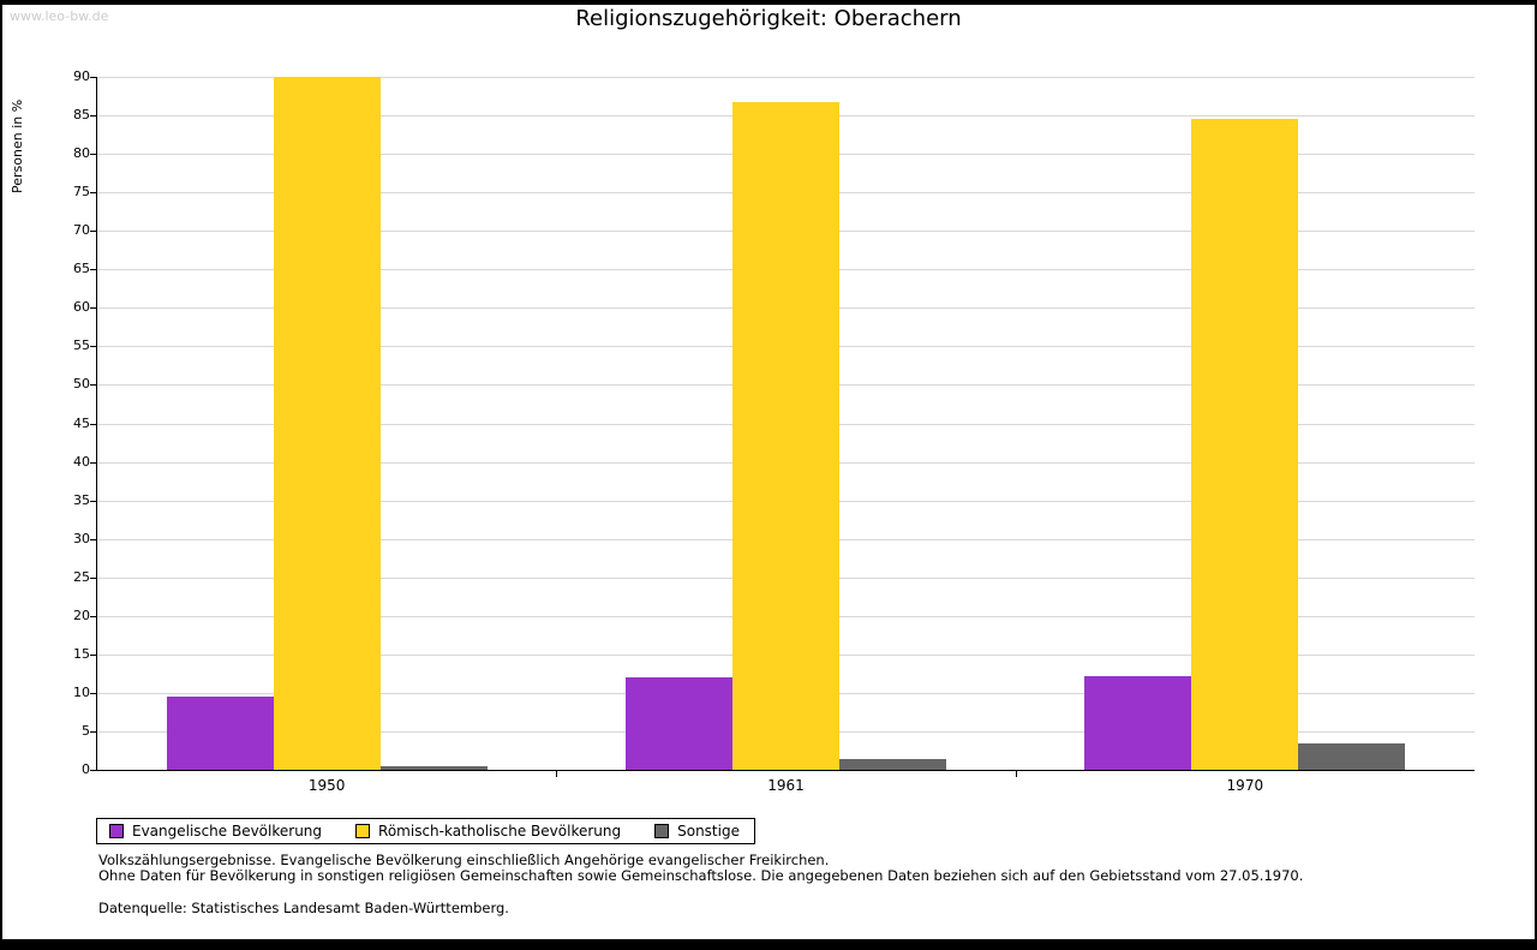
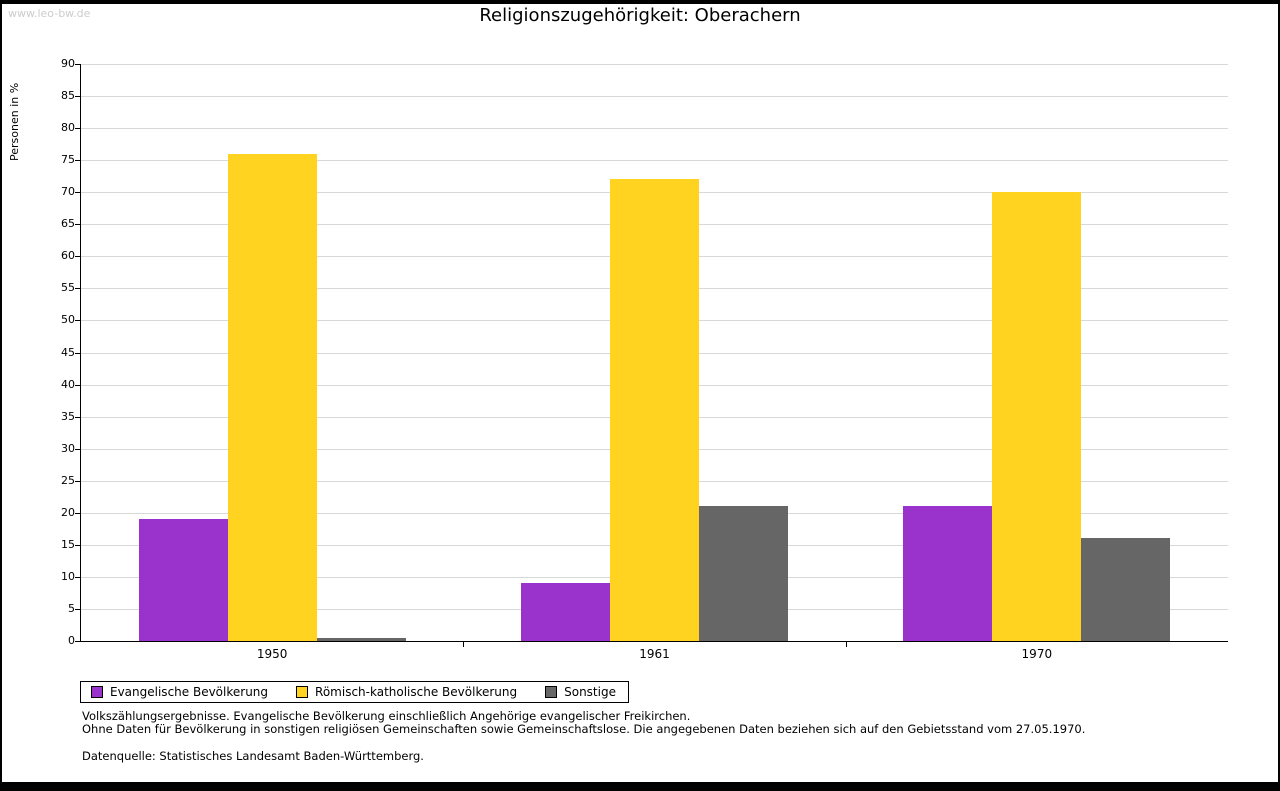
Evangelische Bevölkerung/1950: 10 -> 19
Römisch-katholische Bevölkerung/1950: 90 -> 76
Evangelische Bevölkerung/1961: 12 -> 9
Römisch-katholische Bevölkerung/1961: 87 -> 72
Sonstige/1961: 1 -> 21
Evangelische Bevölkerung/1970: 12 -> 21
Römisch-katholische Bevölkerung/1970: 85 -> 70
Sonstige/1970: 4 -> 16
